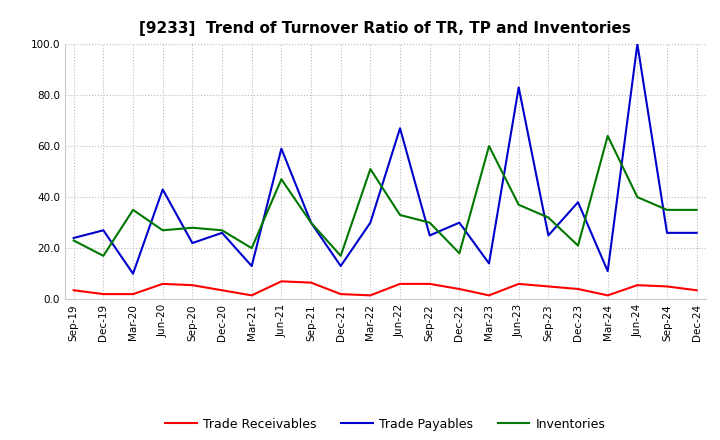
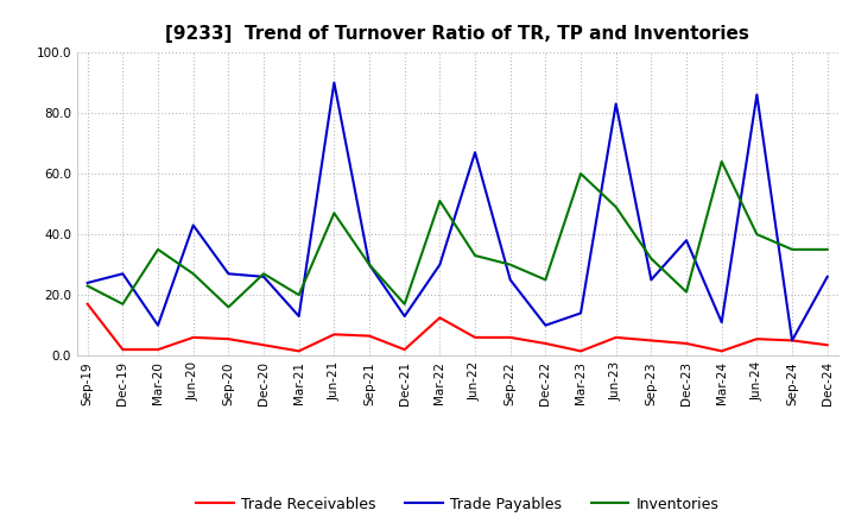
Trade Receivables/Sep-19: 3.5 -> 17.0
Trade Payables/Sep-20: 22 -> 27
Inventories/Sep-20: 28 -> 16
Trade Payables/Jun-21: 59 -> 90
Trade Receivables/Mar-22: 1.5 -> 12.5
Trade Payables/Dec-22: 30 -> 10
Inventories/Dec-22: 18 -> 25
Inventories/Jun-23: 37 -> 49
Trade Payables/Jun-24: 100 -> 86
Trade Payables/Sep-24: 26 -> 5
